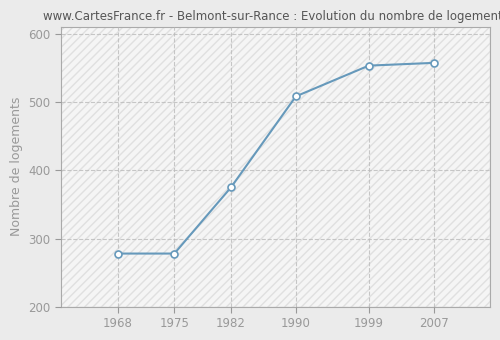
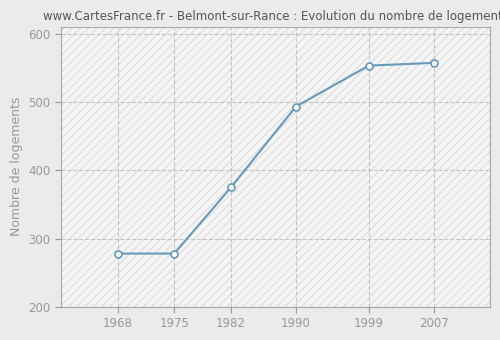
1990: 508 -> 493
